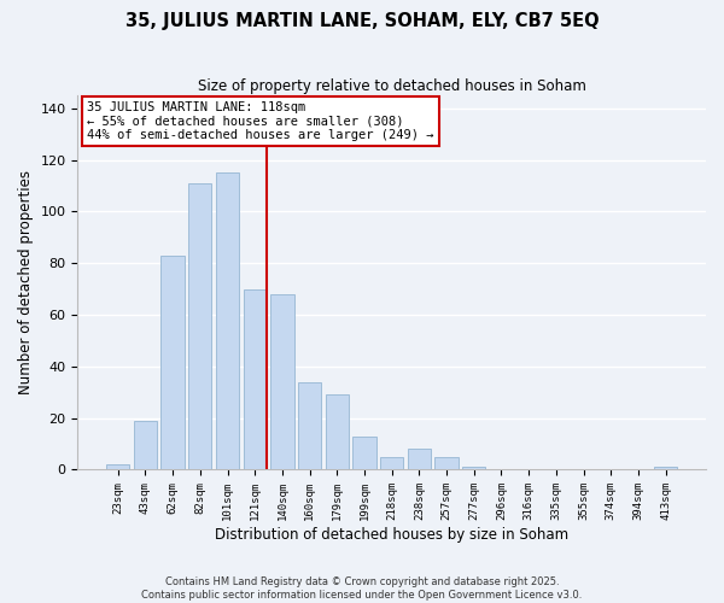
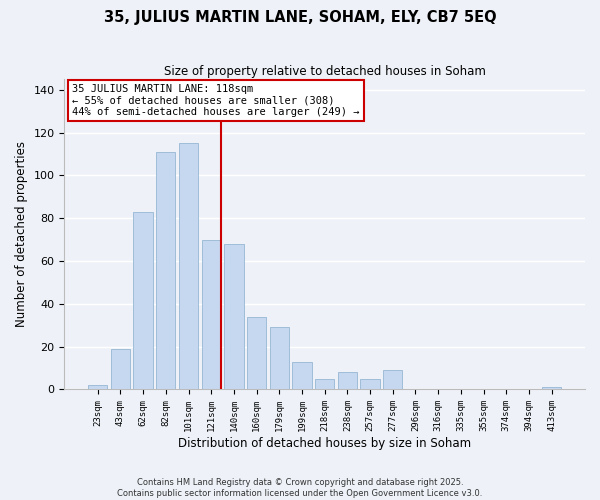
277sqm: 1 -> 9
